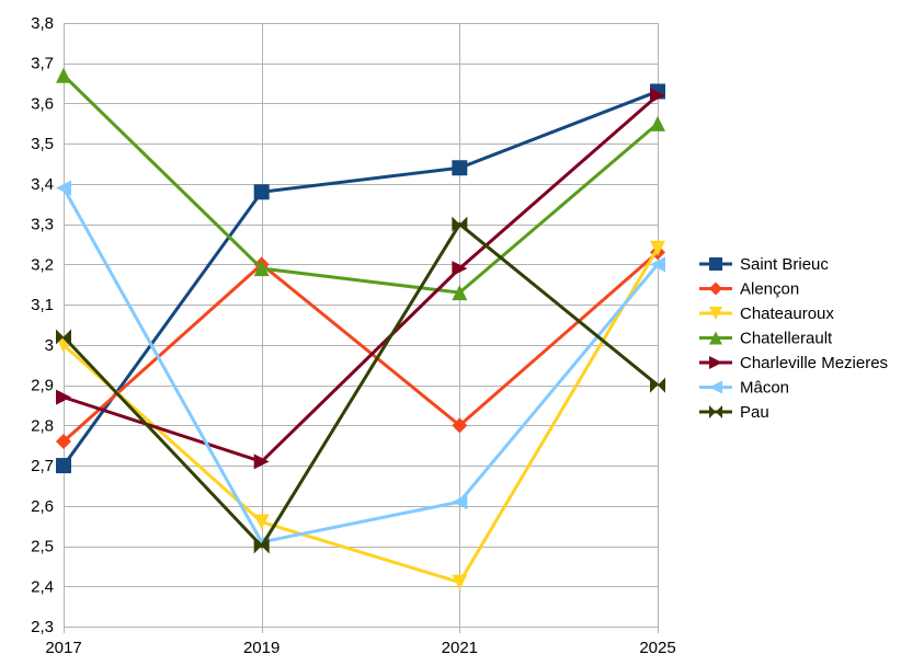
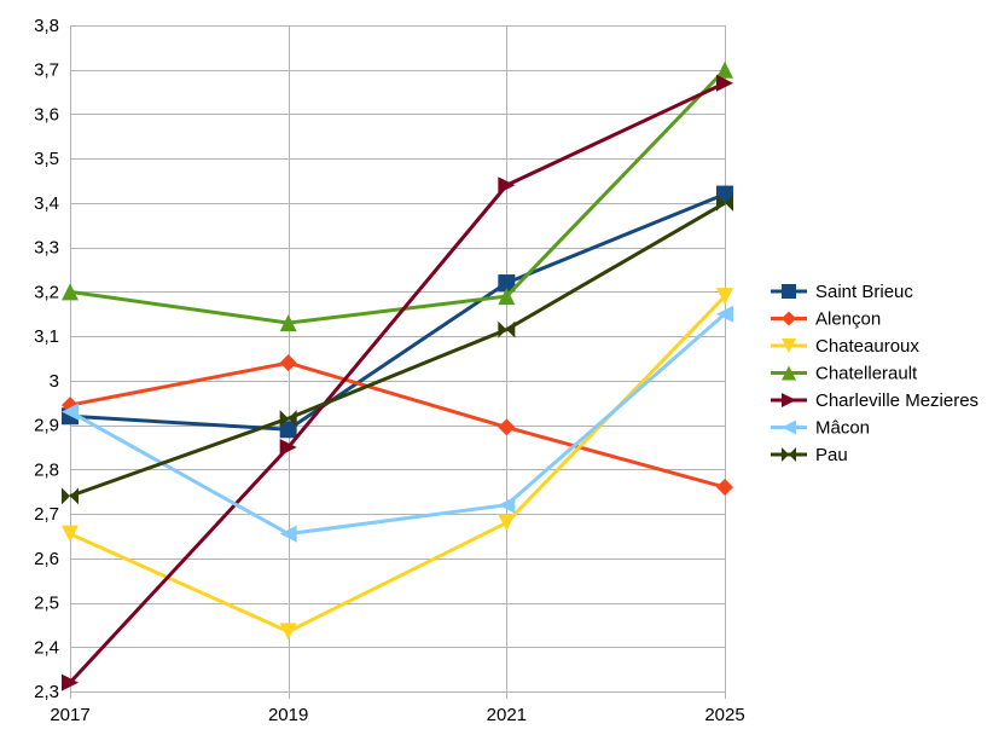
Saint Brieuc/2017: 2,70 -> 2,92
Alençon/2017: 2,76 -> 2,94
Chateauroux/2017: 3,00 -> 2,65
Chatellerault/2017: 3,67 -> 3,20
Charleville Mezieres/2017: 2,87 -> 2,32
Mâcon/2017: 3,39 -> 2,93
Pau/2017: 3,02 -> 2,74
Saint Brieuc/2019: 3,38 -> 2,89
Alençon/2019: 3,20 -> 3,04
Chateauroux/2019: 2,56 -> 2,44
Chatellerault/2019: 3,19 -> 3,13
Charleville Mezieres/2019: 2,71 -> 2,85
Mâcon/2019: 2,51 -> 2,65
Pau/2019: 2,50 -> 2,92
Saint Brieuc/2021: 3,44 -> 3,22
Alençon/2021: 2,80 -> 2,90
Chateauroux/2021: 2,41 -> 2,68
Chatellerault/2021: 3,13 -> 3,19
Charleville Mezieres/2021: 3,19 -> 3,44
Mâcon/2021: 2,61 -> 2,72
Pau/2021: 3,30 -> 3,12
Saint Brieuc/2025: 3,63 -> 3,42
Alençon/2025: 3,23 -> 2,76
Chateauroux/2025: 3,24 -> 3,19
Chatellerault/2025: 3,55 -> 3,70
Charleville Mezieres/2025: 3,62 -> 3,67
Mâcon/2025: 3,20 -> 3,15
Pau/2025: 2,90 -> 3,40
